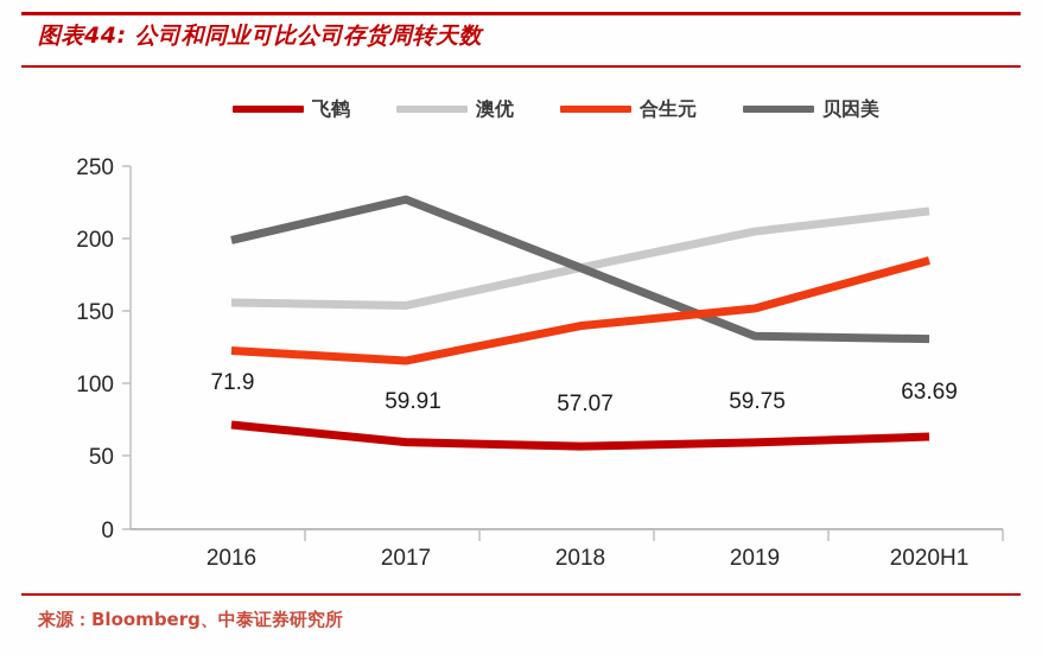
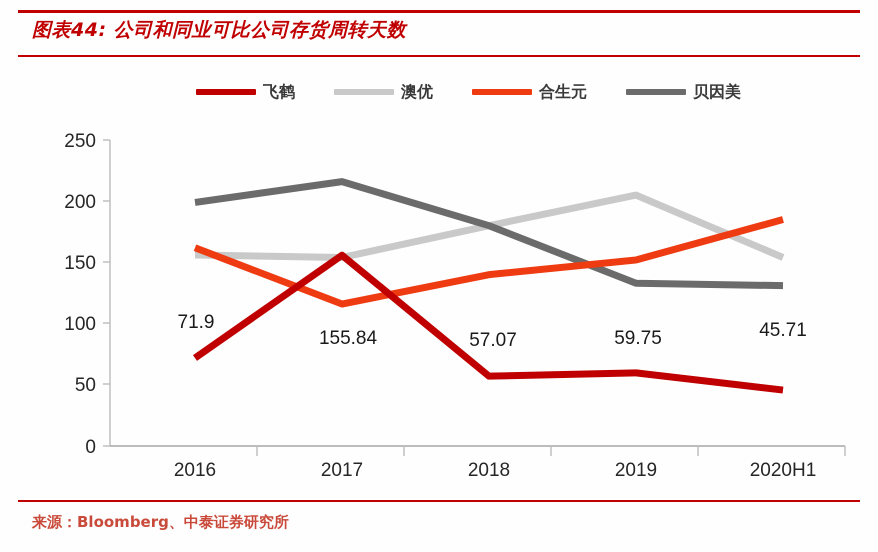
合生元/2016: 123 -> 162
飞鹤/2017: 59.91 -> 155.84
贝因美/2017: 227 -> 216
飞鹤/2020H1: 63.69 -> 45.71
澳优/2020H1: 219 -> 154
